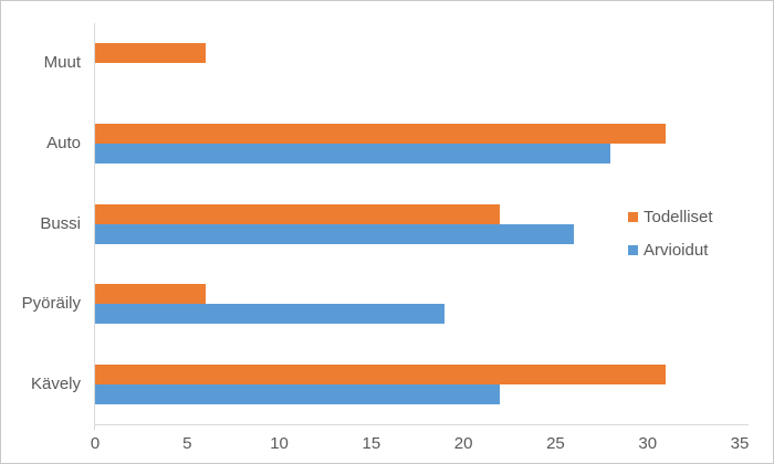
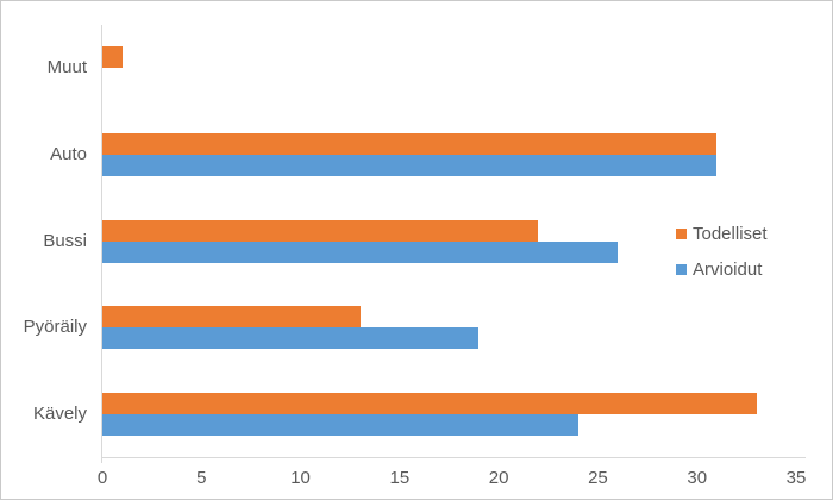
Todelliset/Muut: 6 -> 1
Arvioidut/Auto: 28 -> 31
Todelliset/Pyöräily: 6 -> 13
Todelliset/Kävely: 31 -> 33
Arvioidut/Kävely: 22 -> 24
